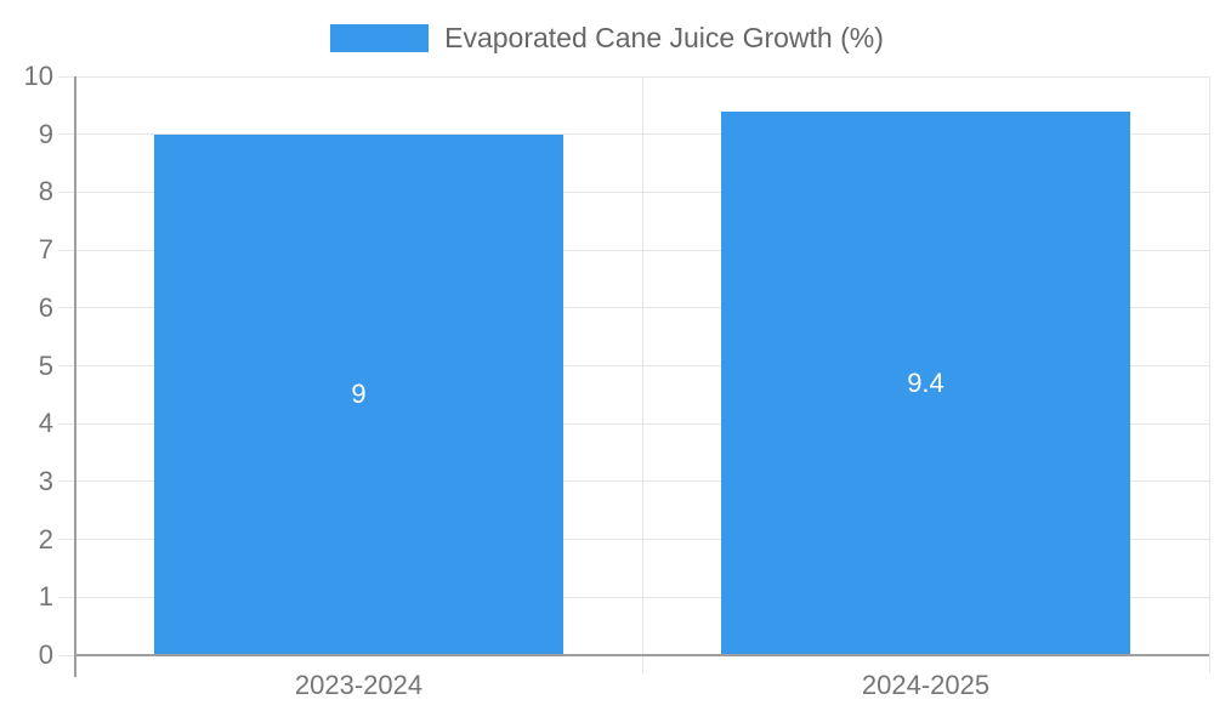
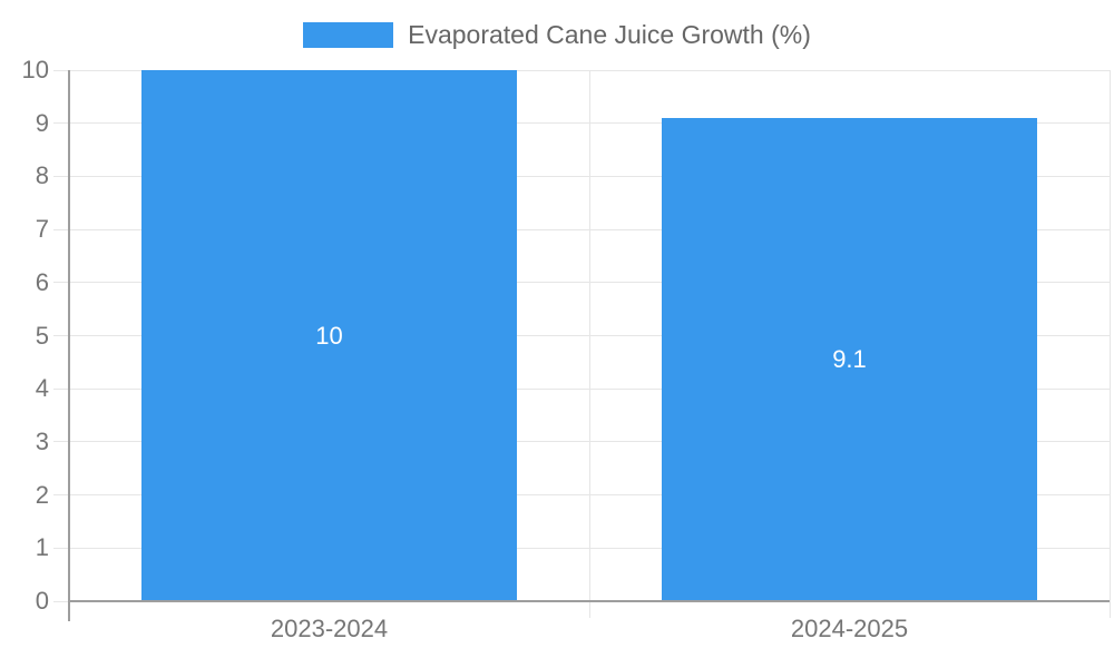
2023-2024: 9 -> 10
2024-2025: 9.4 -> 9.1
